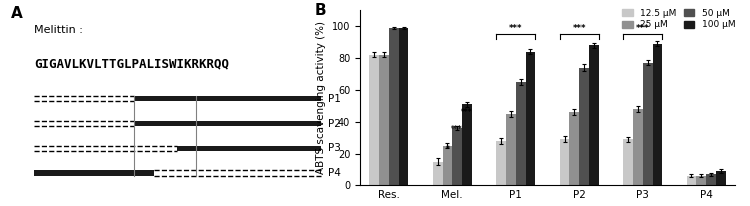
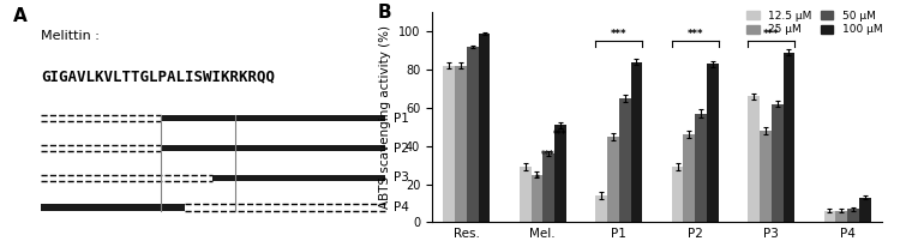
50 μM/Res.: 99 -> 92
12.5 μM/Mel.: 15 -> 29
12.5 μM/P1: 28 -> 14
50 μM/P2: 74 -> 57
100 μM/P2: 88 -> 83
12.5 μM/P3: 29 -> 66
50 μM/P3: 77 -> 62
100 μM/P4: 9 -> 13
